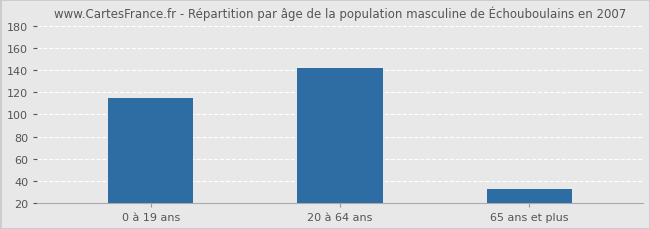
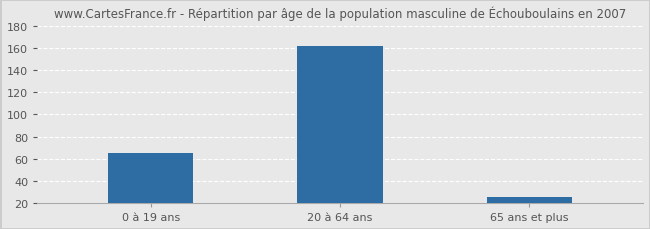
0 à 19 ans: 115 -> 65
20 à 64 ans: 142 -> 162
65 ans et plus: 33 -> 25
